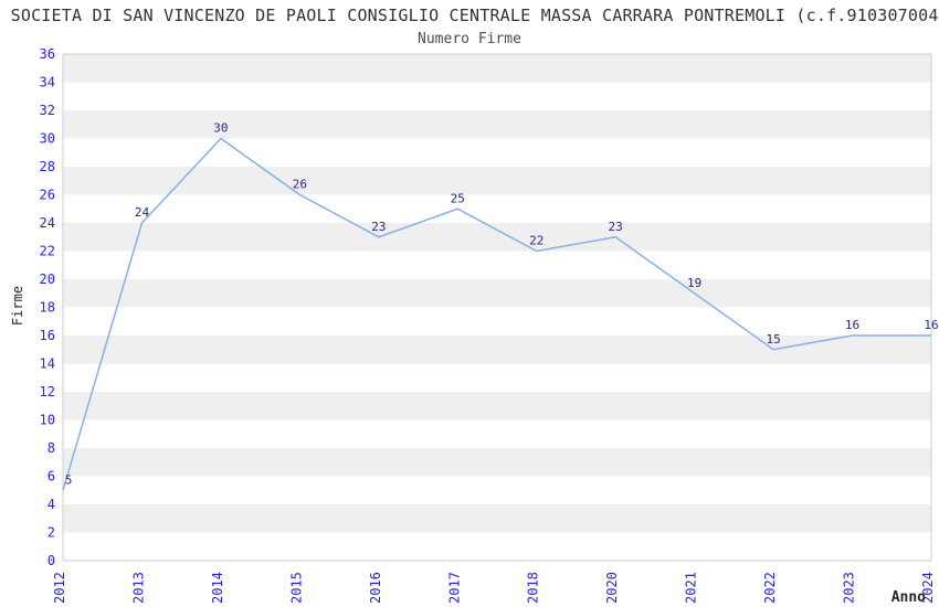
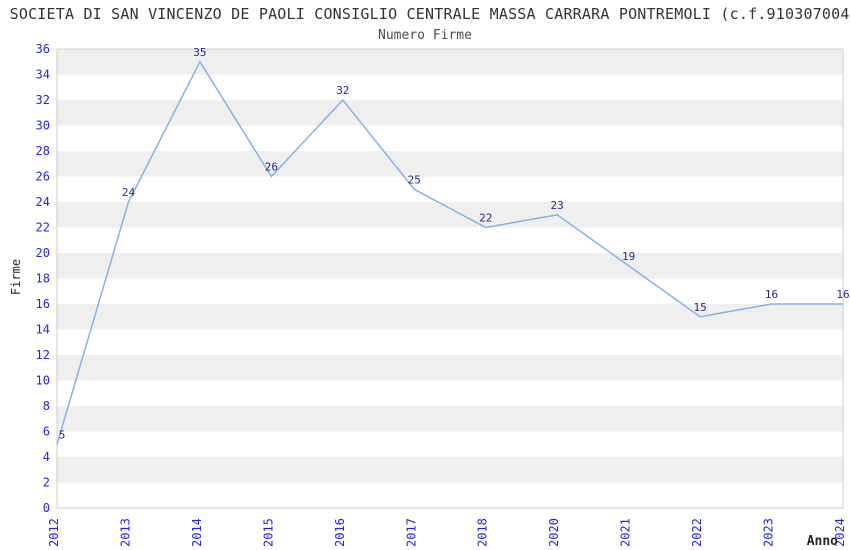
2014: 30 -> 35
2016: 23 -> 32
